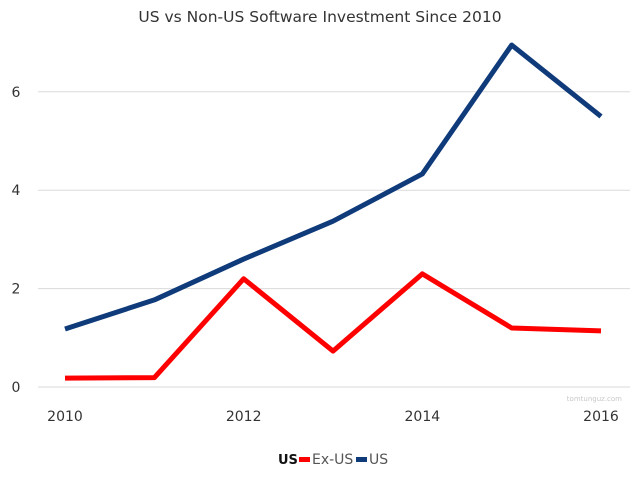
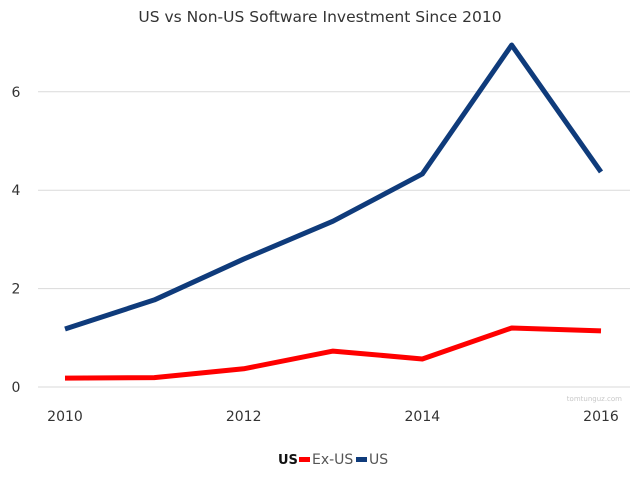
Ex-US/2012: 2.2 -> 0.4
Ex-US/2014: 2.3 -> 0.6
US/2016: 5.5 -> 4.4
